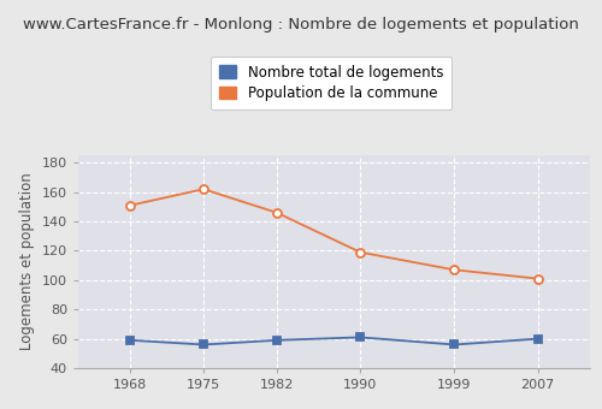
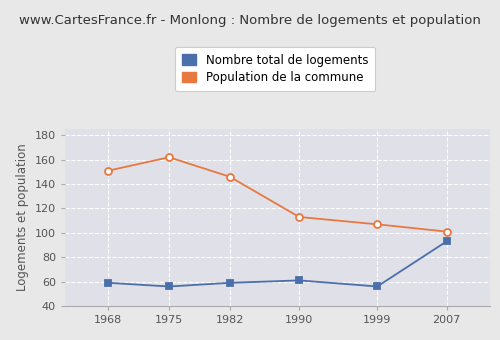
Population de la commune/1990: 119 -> 113
Nombre total de logements/2007: 60 -> 93
